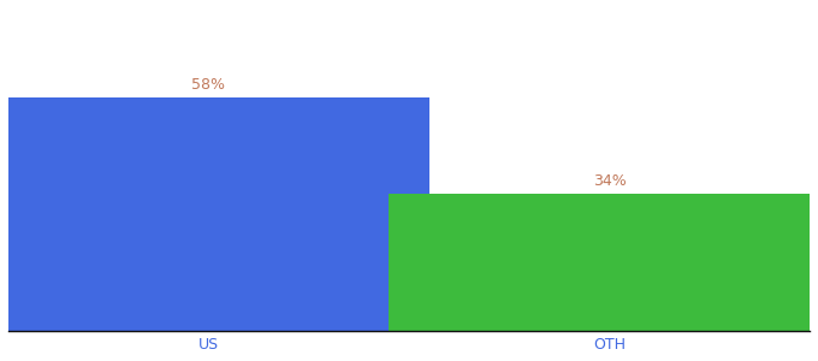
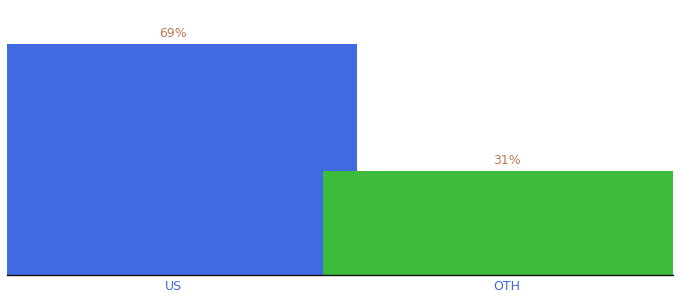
US: 58% -> 69%
OTH: 34% -> 31%
